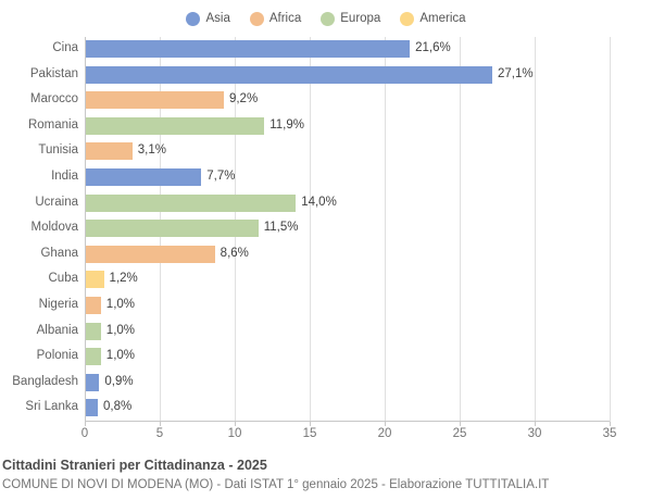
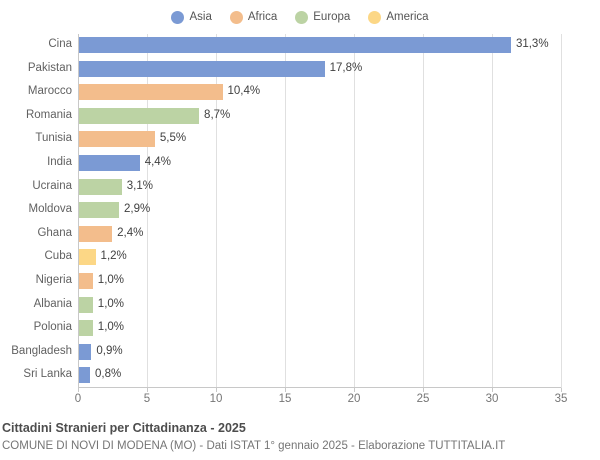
Cina: 21,6% -> 31,3%
Pakistan: 27,1% -> 17,8%
Marocco: 9,2% -> 10,4%
Romania: 11,9% -> 8,7%
Tunisia: 3,1% -> 5,5%
India: 7,7% -> 4,4%
Ucraina: 14,0% -> 3,1%
Moldova: 11,5% -> 2,9%
Ghana: 8,6% -> 2,4%
